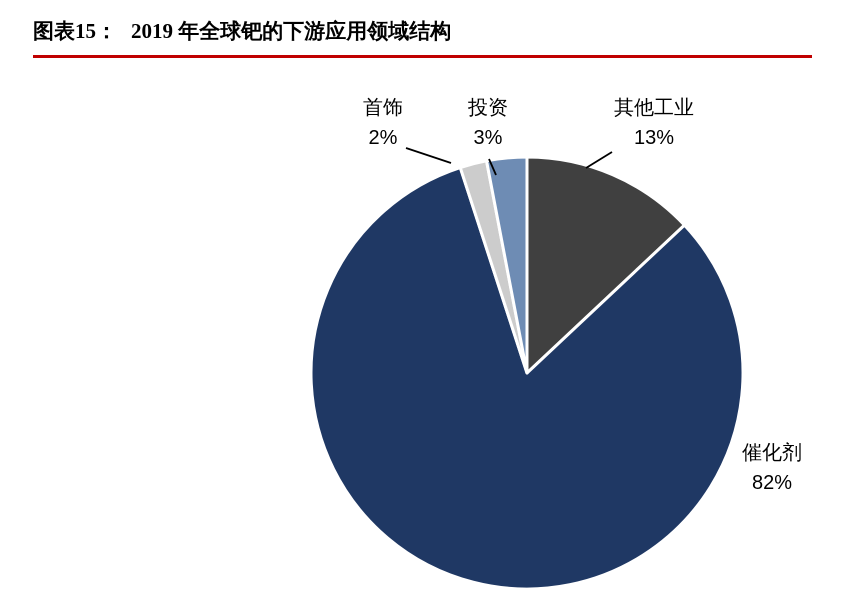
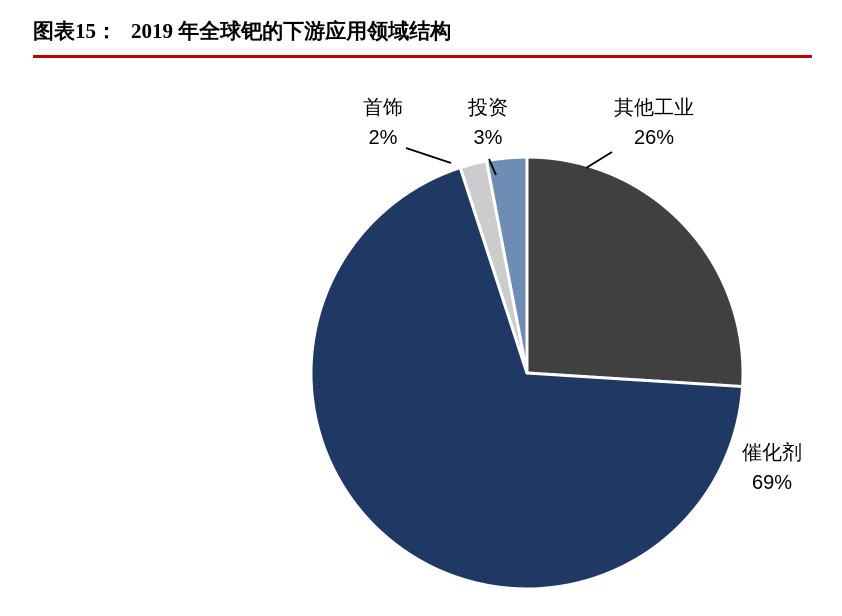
其他工业: 13% -> 26%
催化剂: 82% -> 69%
